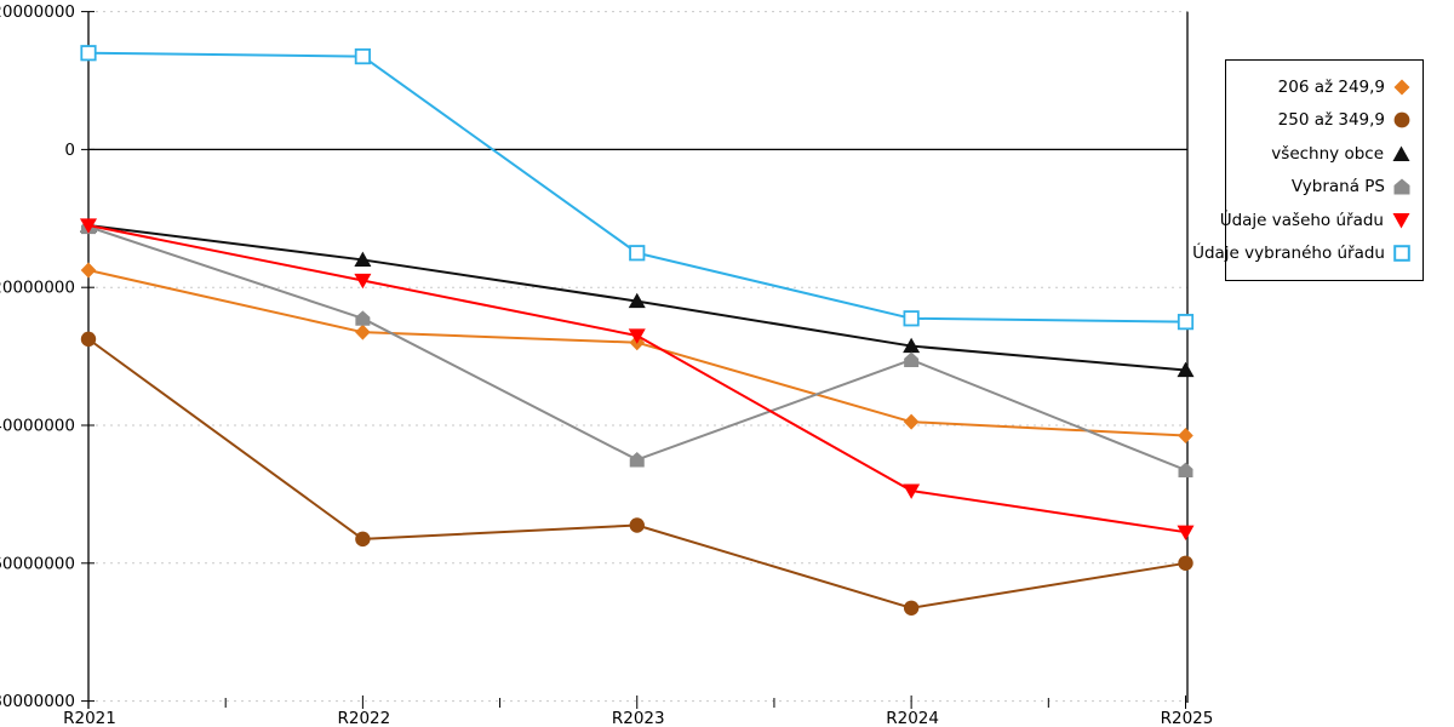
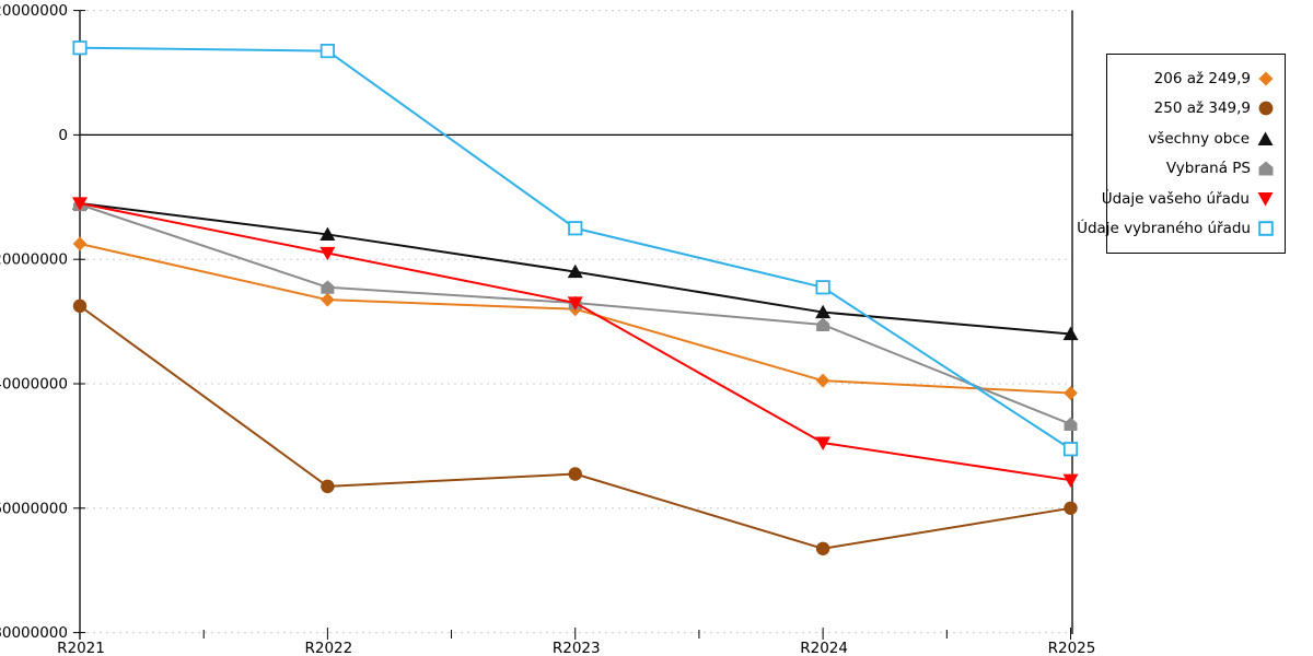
Vybraná PS/R2023: -45000000 -> -27000000
Údaje vybraného úřadu/R2025: -25000000 -> -50000000
